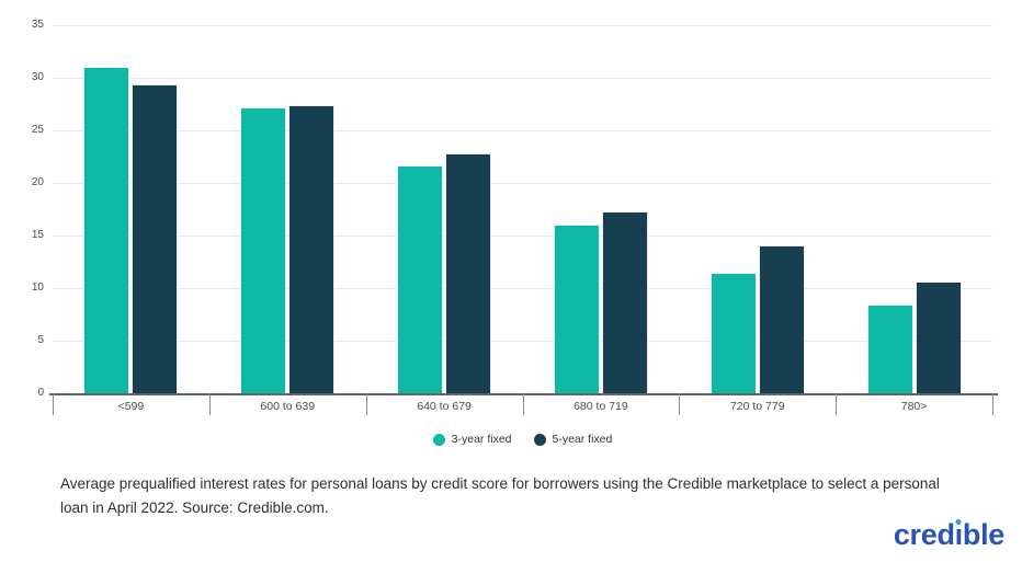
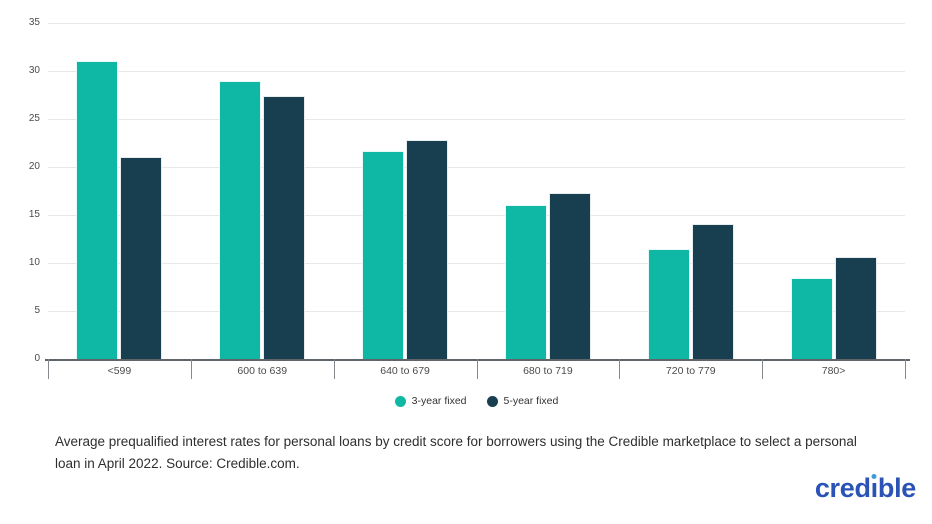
5-year fixed/<599: 29 -> 21
3-year fixed/600 to 639: 27 -> 29
